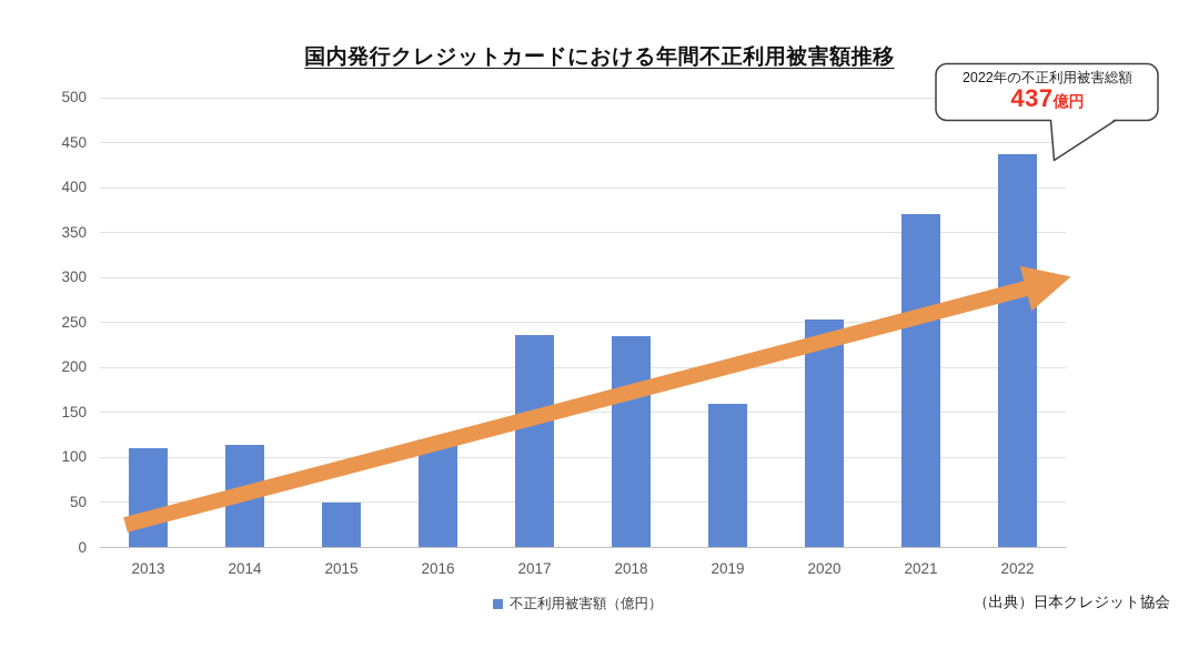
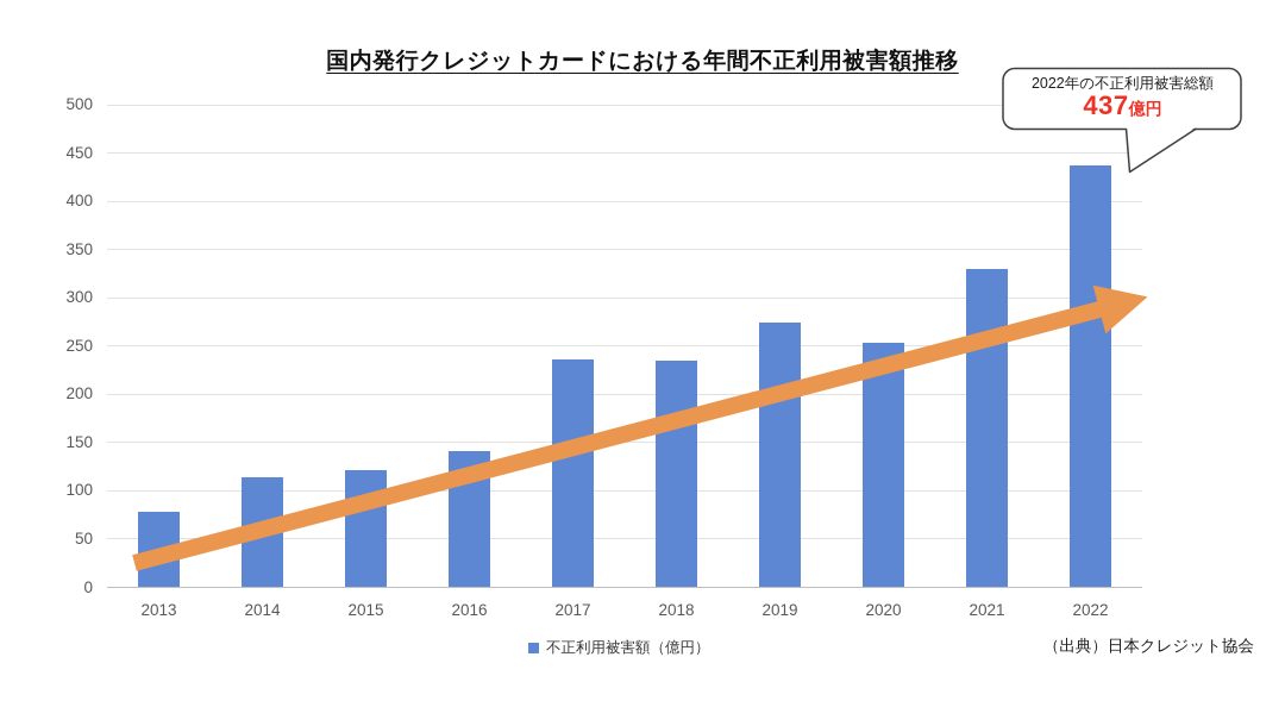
2013: 110 -> 80
2015: 50 -> 120
2016: 120 -> 140
2019: 160 -> 270
2021: 370 -> 330
